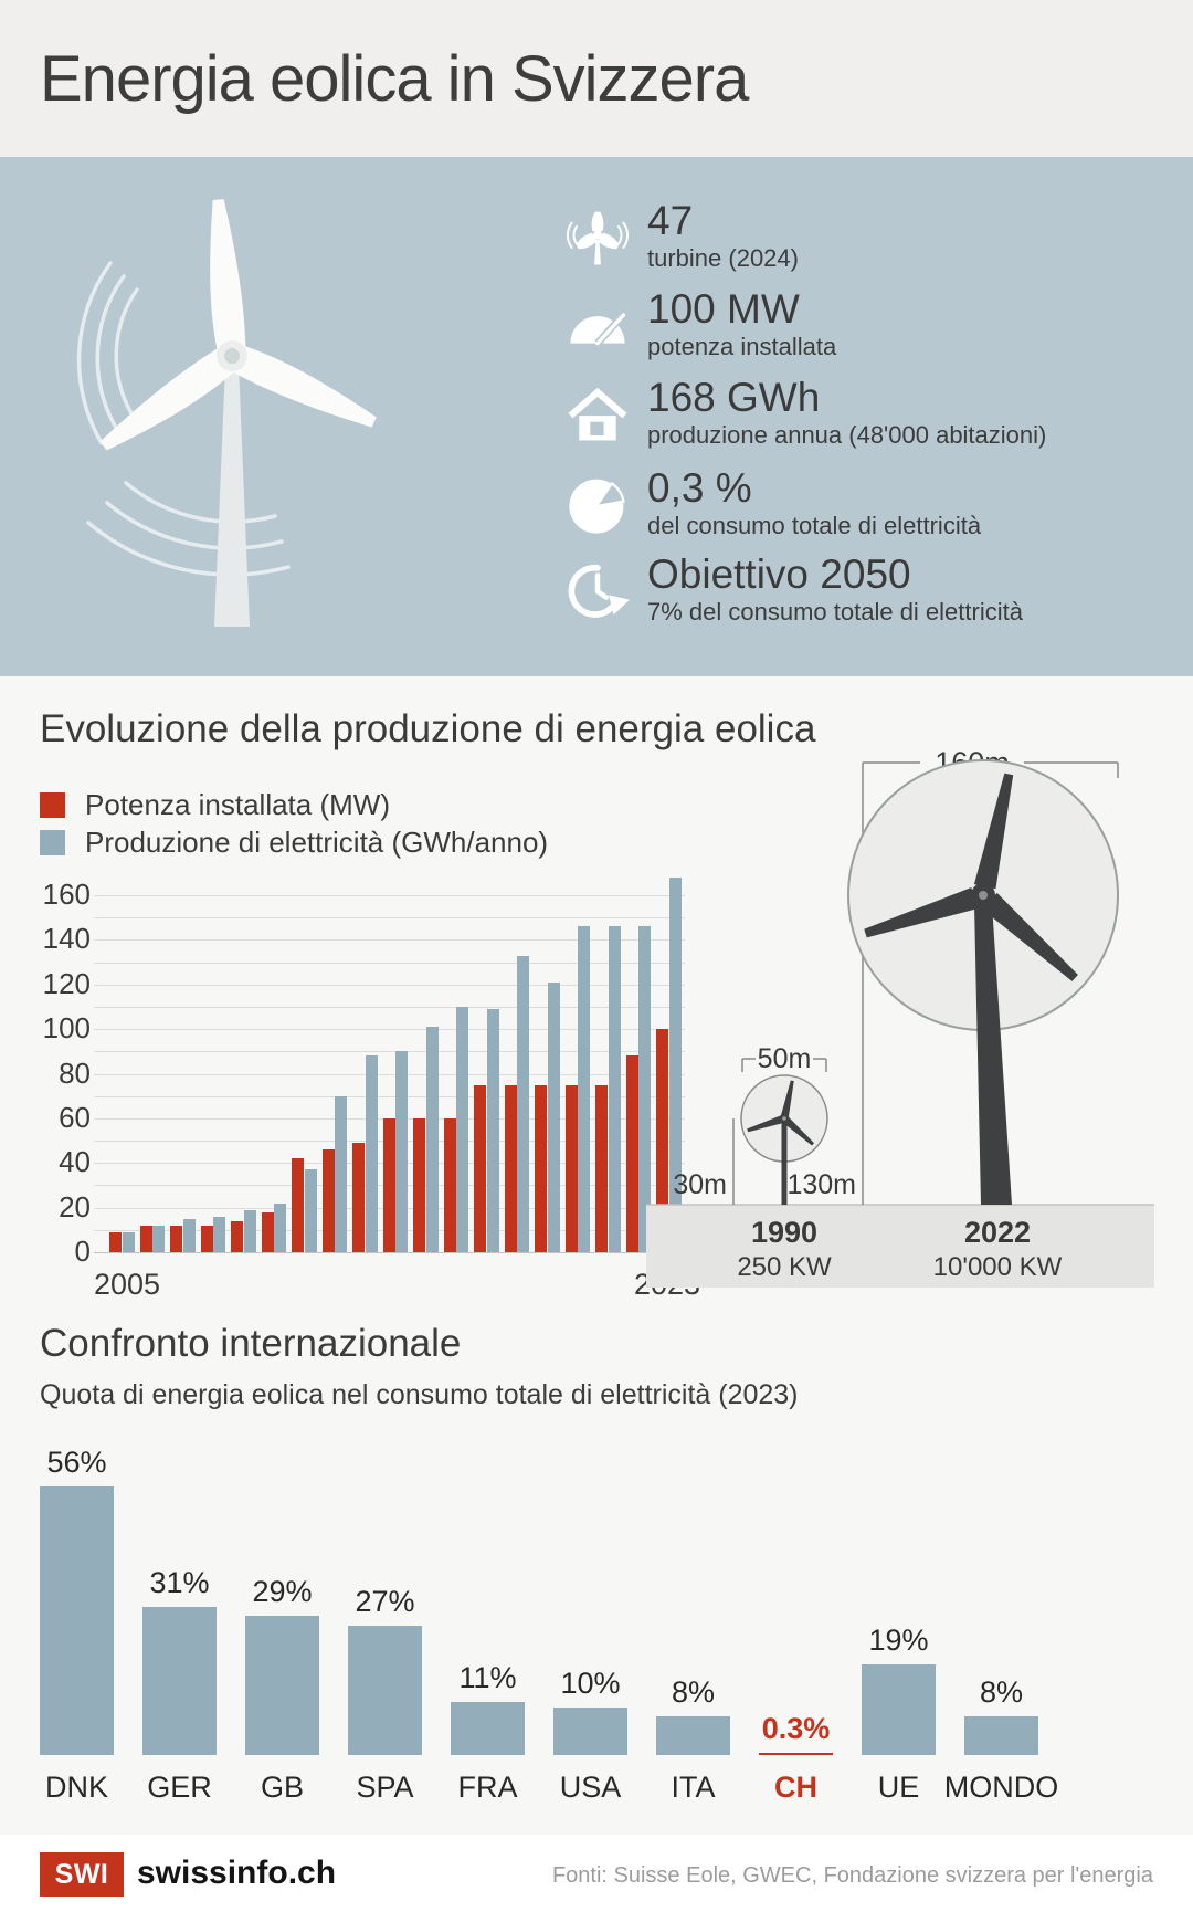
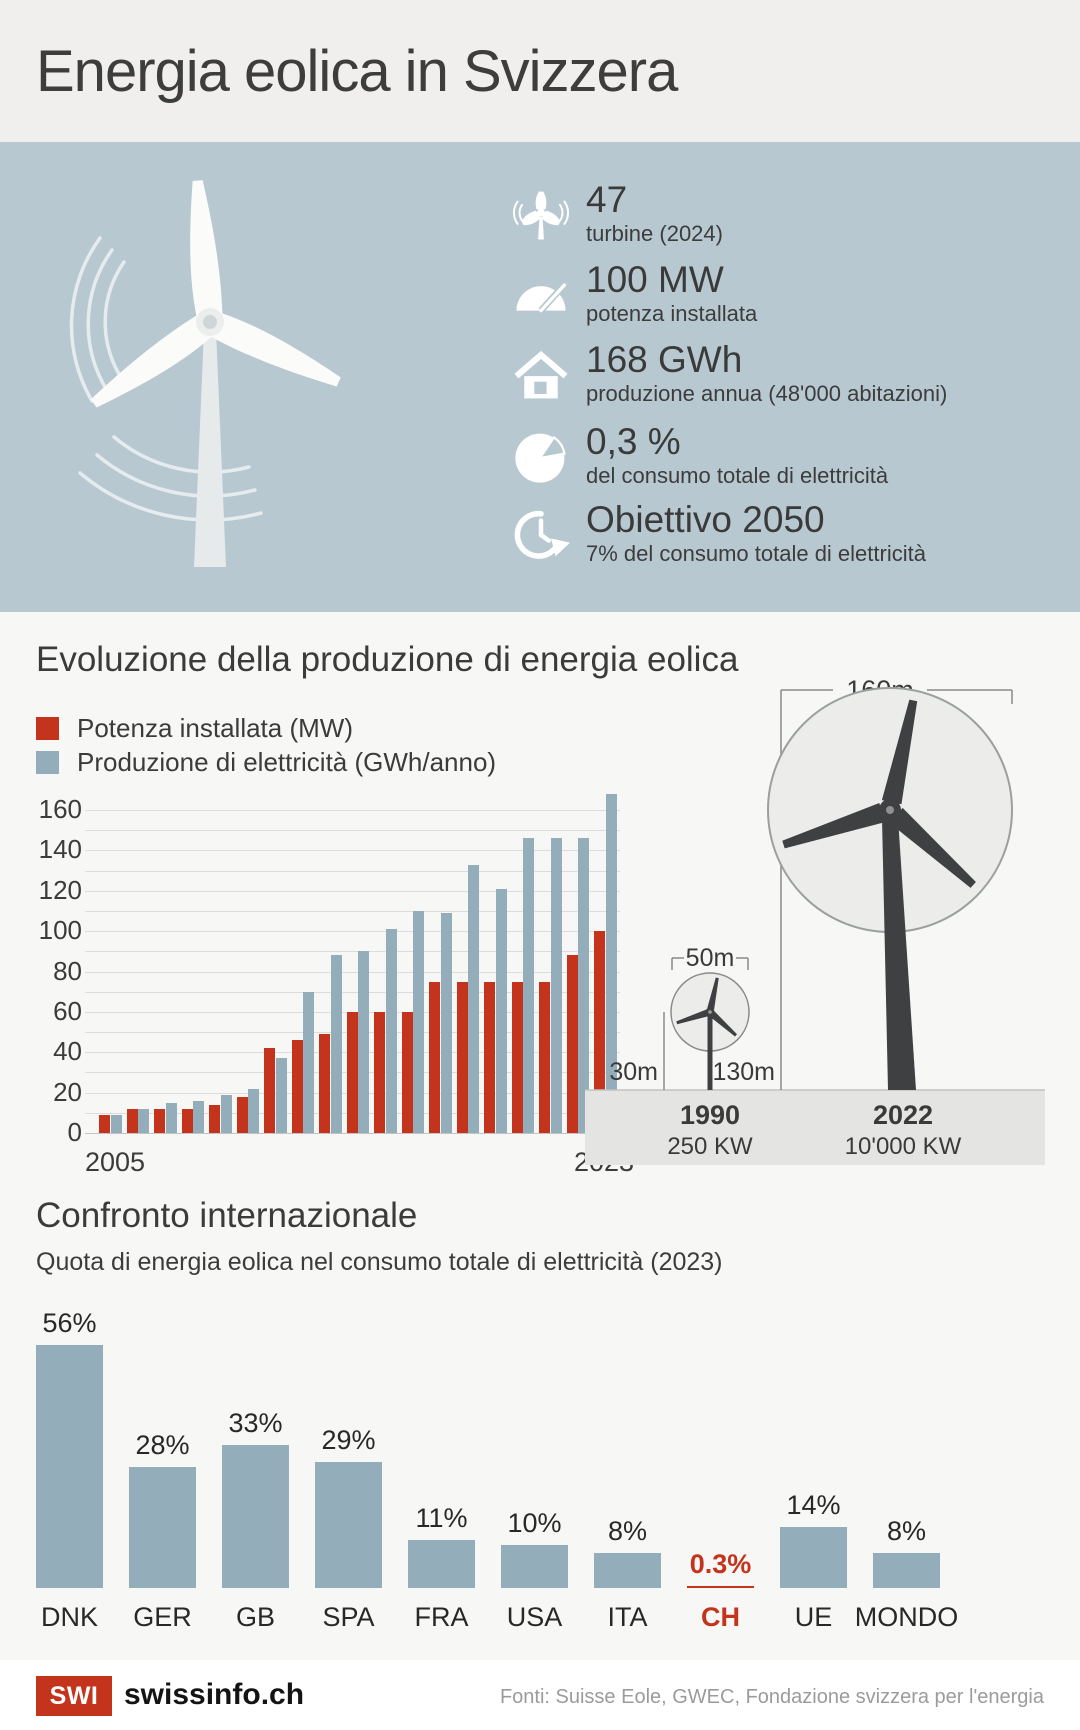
Confronto internazionale/GER: 31% -> 28%
Confronto internazionale/GB: 29% -> 33%
Confronto internazionale/SPA: 27% -> 29%
Confronto internazionale/UE: 19% -> 14%
